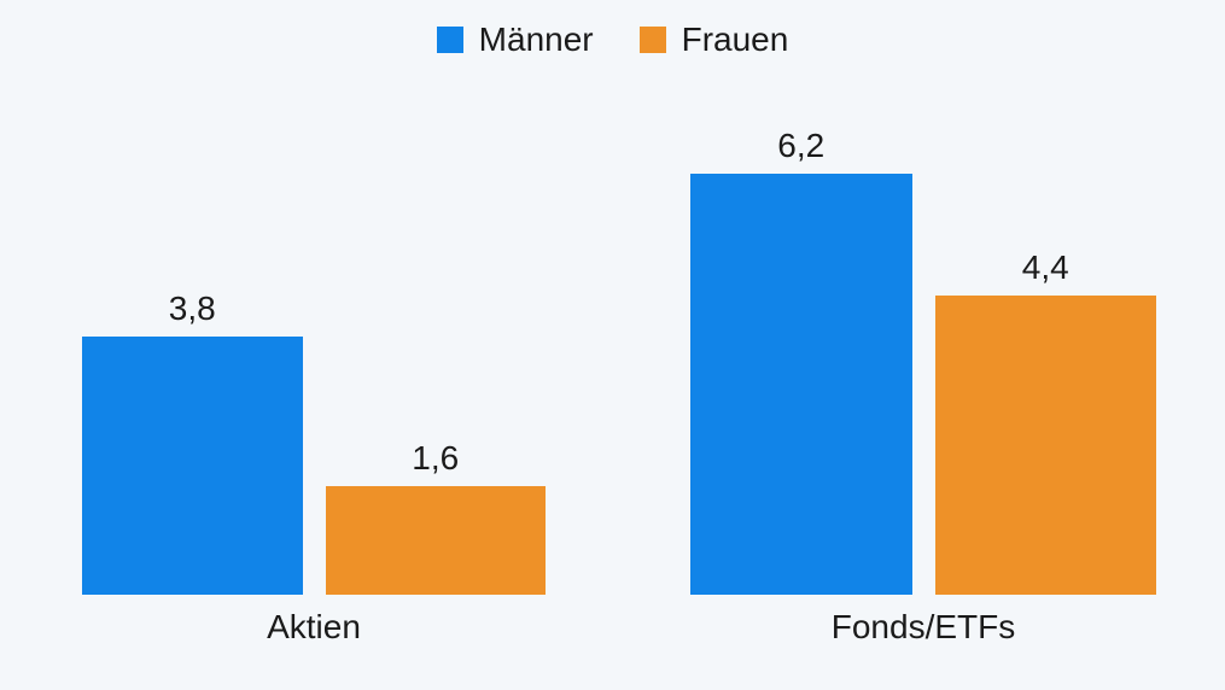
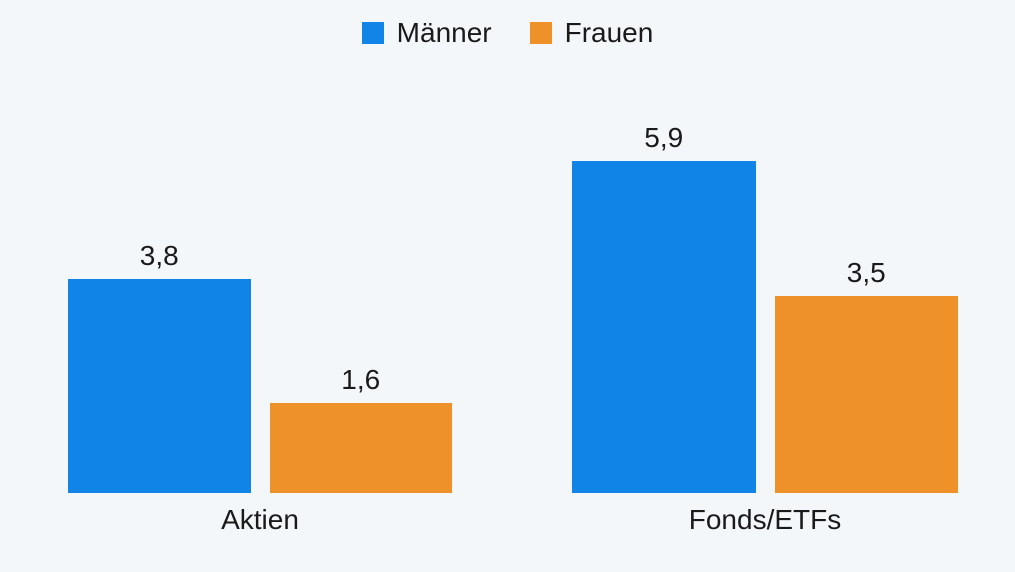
Männer/Fonds/ETFs: 6,2 -> 5,9
Frauen/Fonds/ETFs: 4,4 -> 3,5
